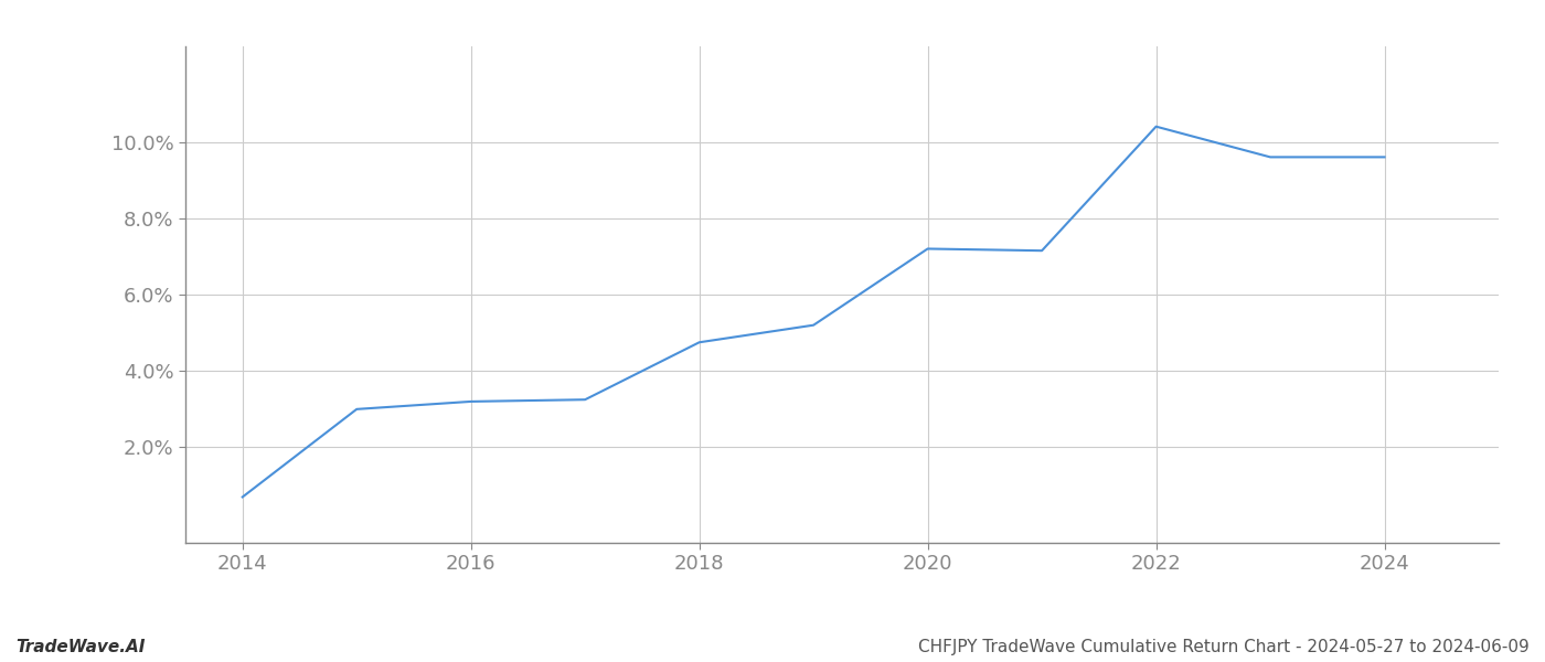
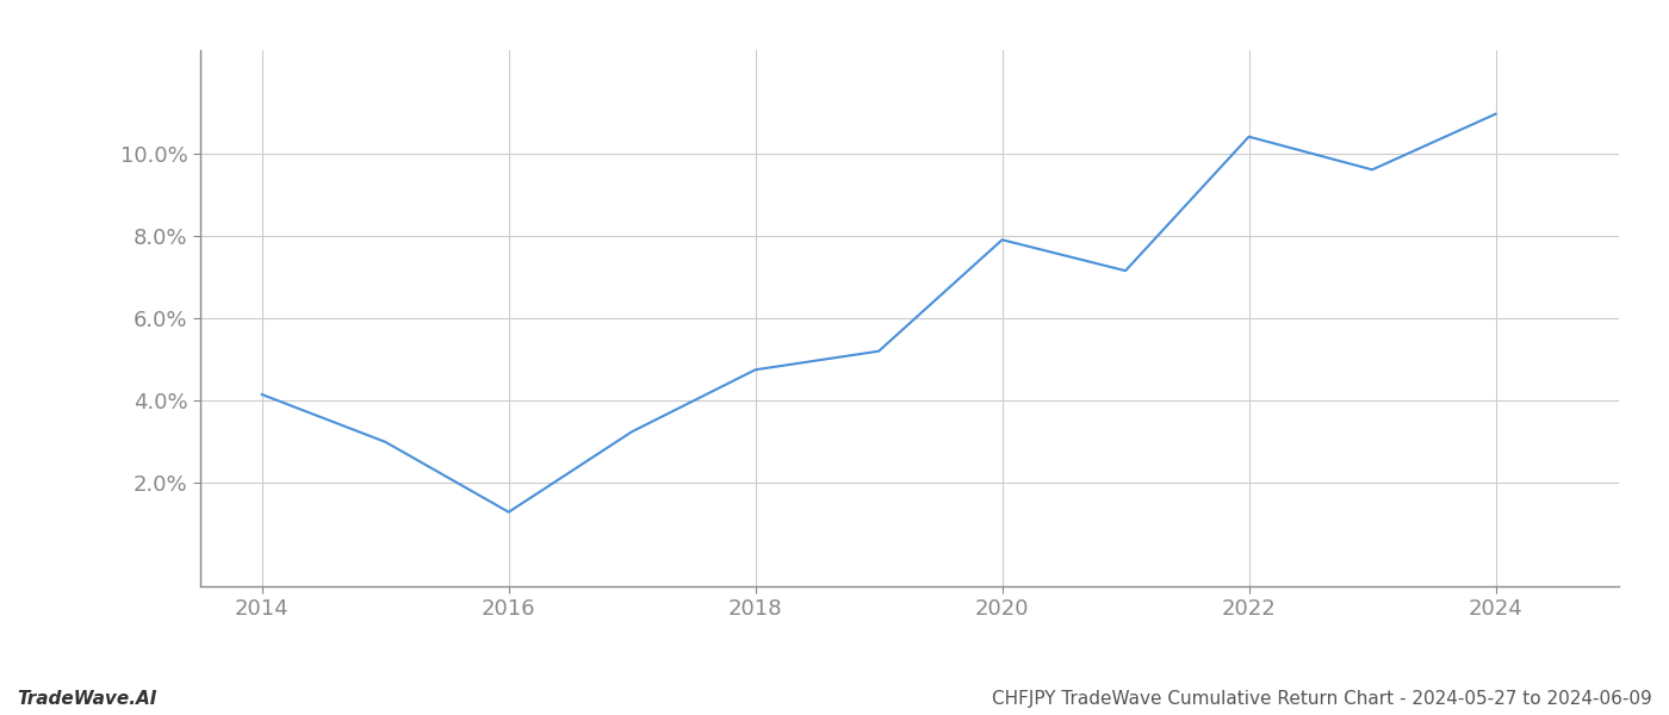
2014: 0.70% -> 4.15%
2016: 3.20% -> 1.30%
2020: 7.20% -> 7.90%
2024: 9.60% -> 10.95%
